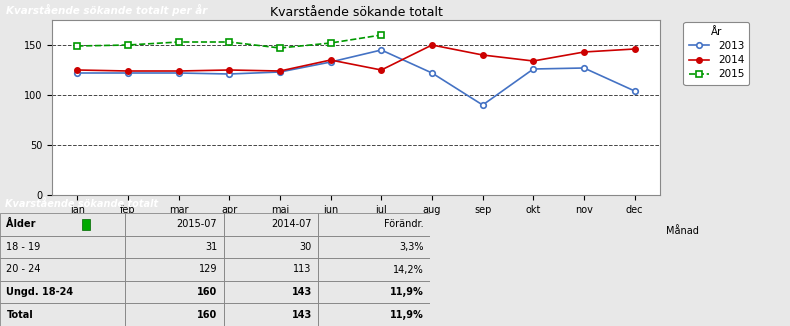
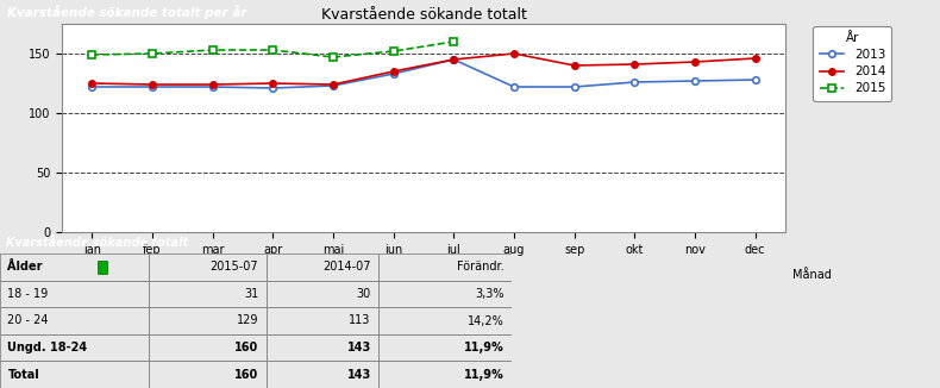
2014/jul: 125 -> 145
2013/sep: 90 -> 122
2014/okt: 134 -> 141
2013/dec: 104 -> 128
